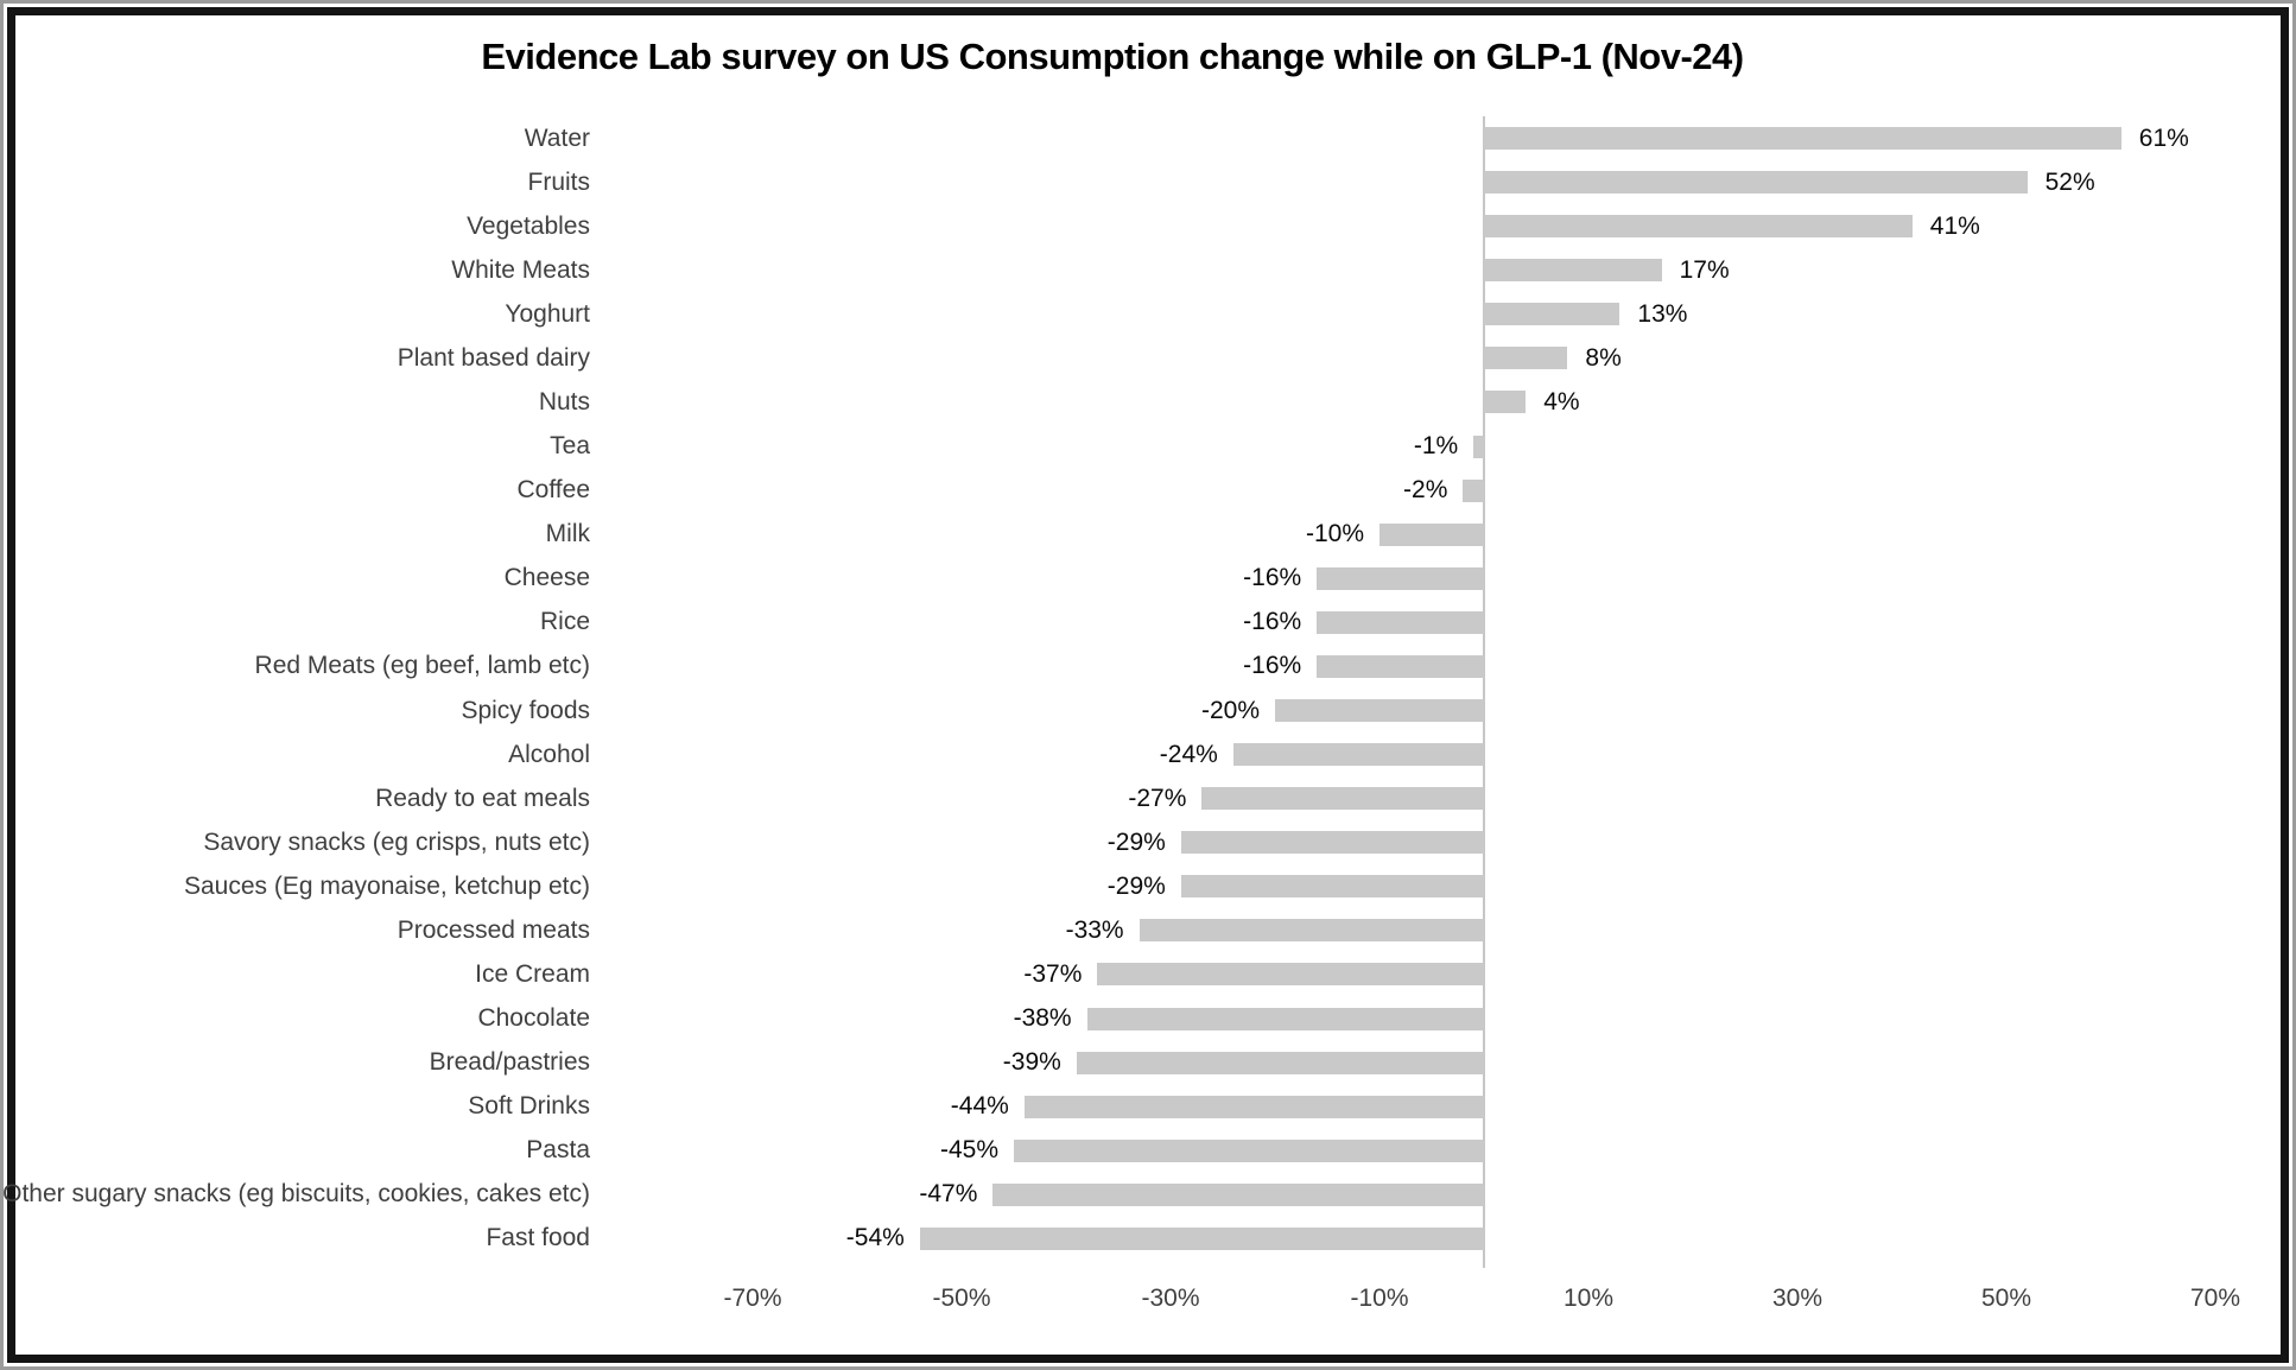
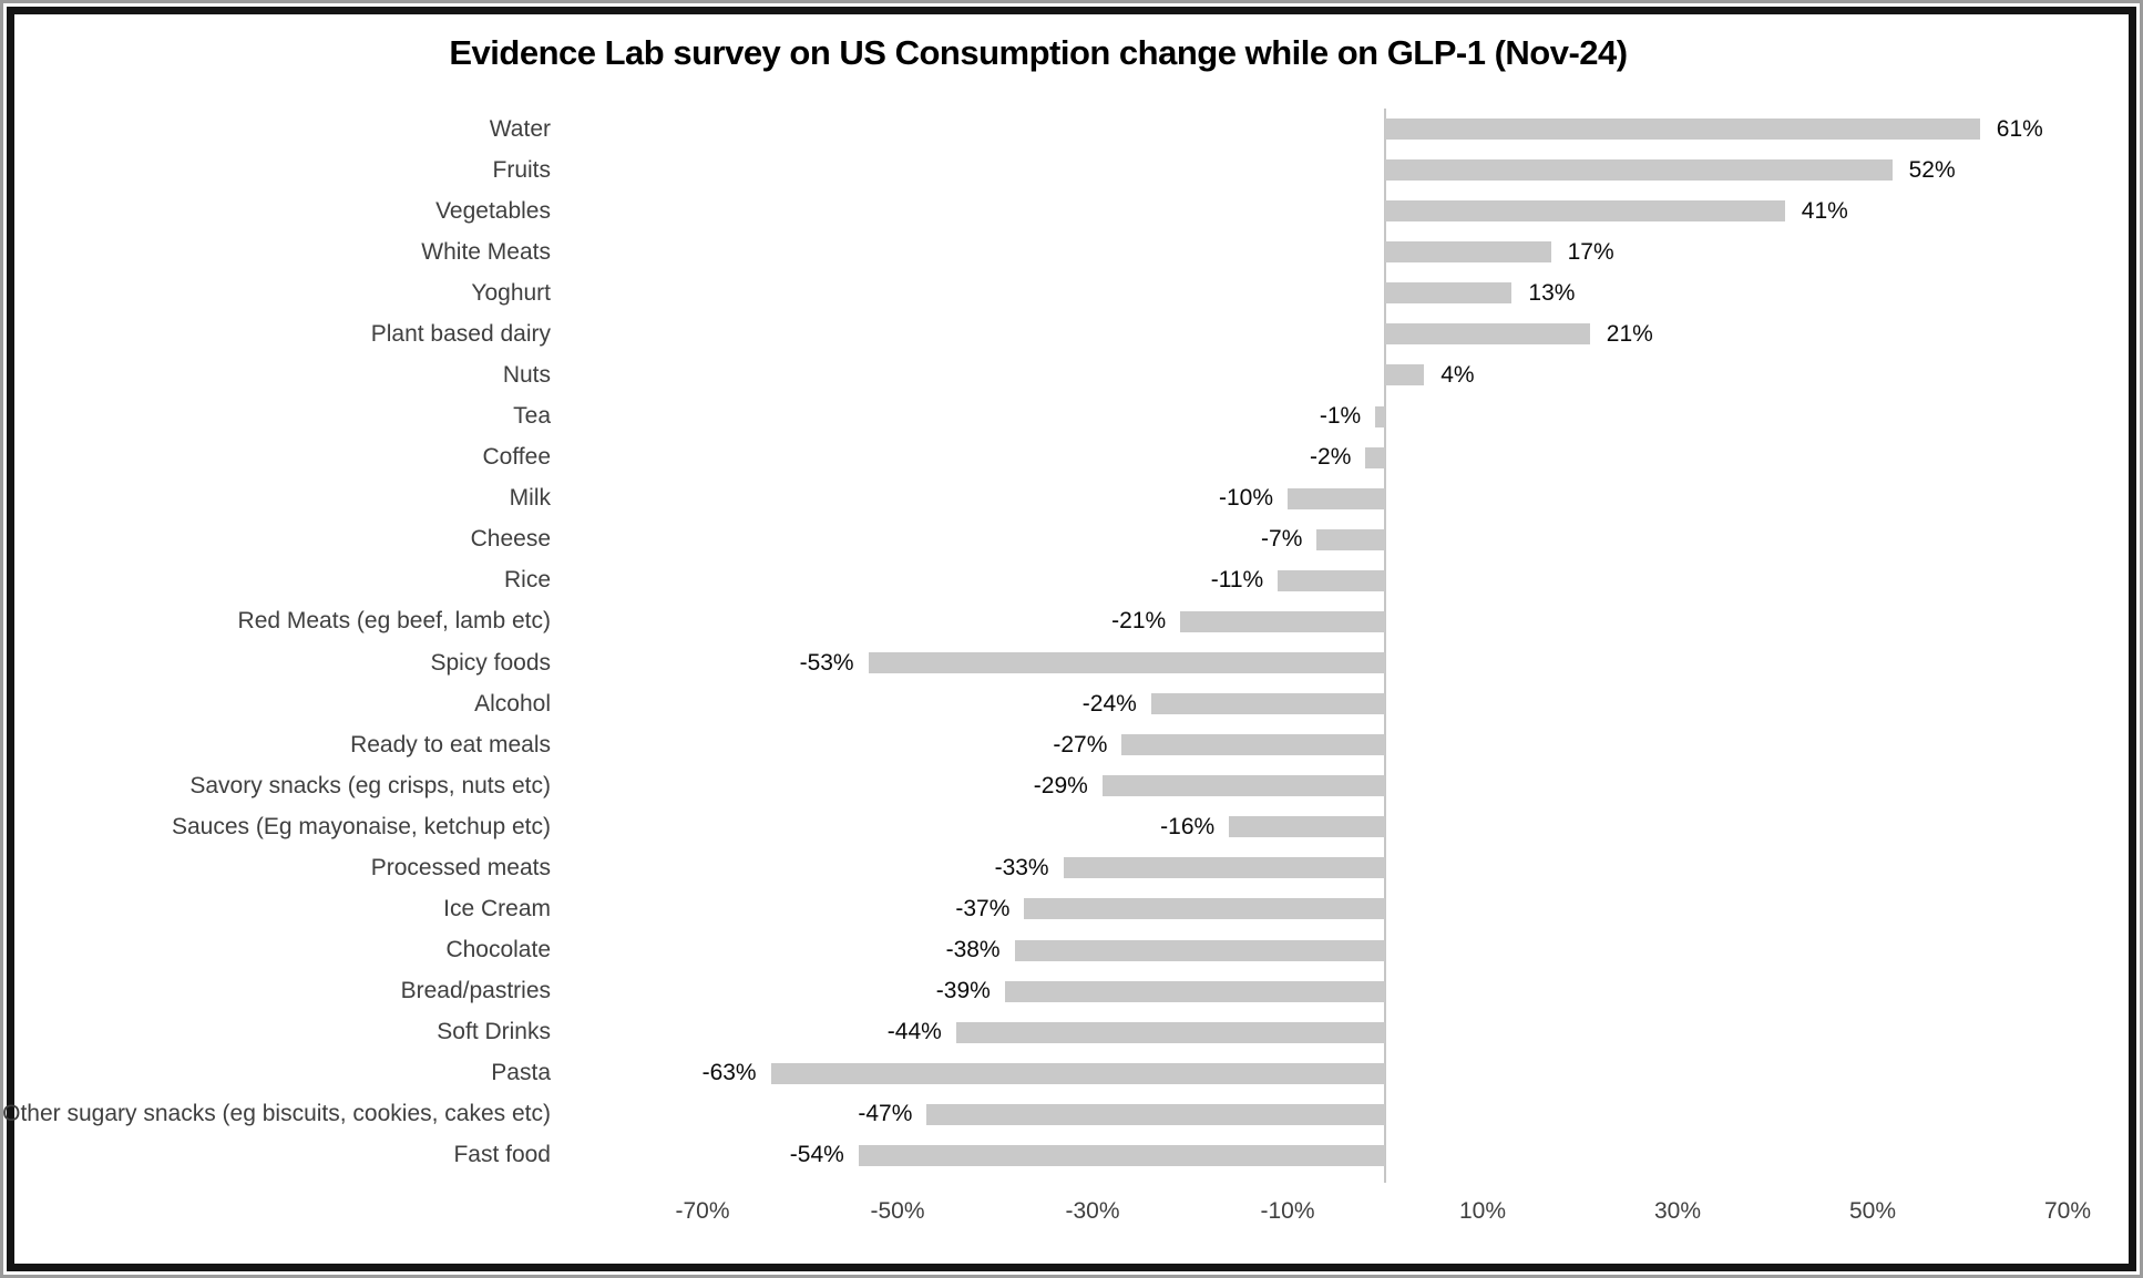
Plant based dairy: 8% -> 21%
Cheese: -16% -> -7%
Rice: -16% -> -11%
Red Meats (eg beef, lamb etc): -16% -> -21%
Spicy foods: -20% -> -53%
Sauces (Eg mayonaise, ketchup etc): -29% -> -16%
Pasta: -45% -> -63%
